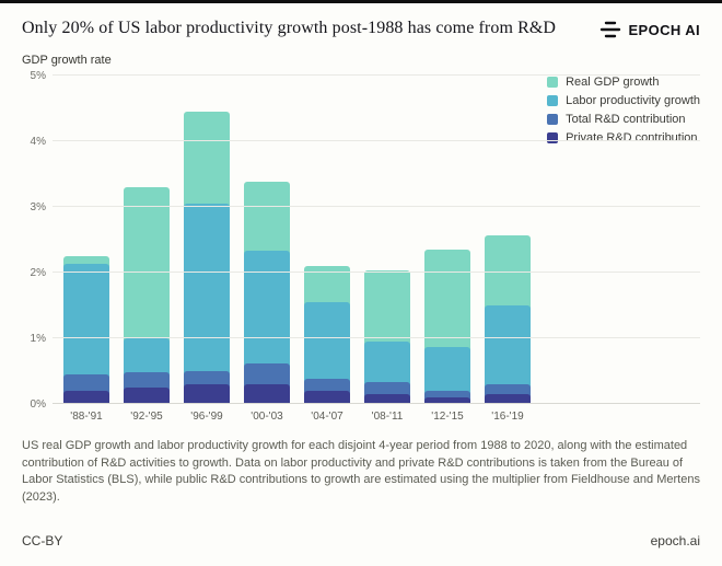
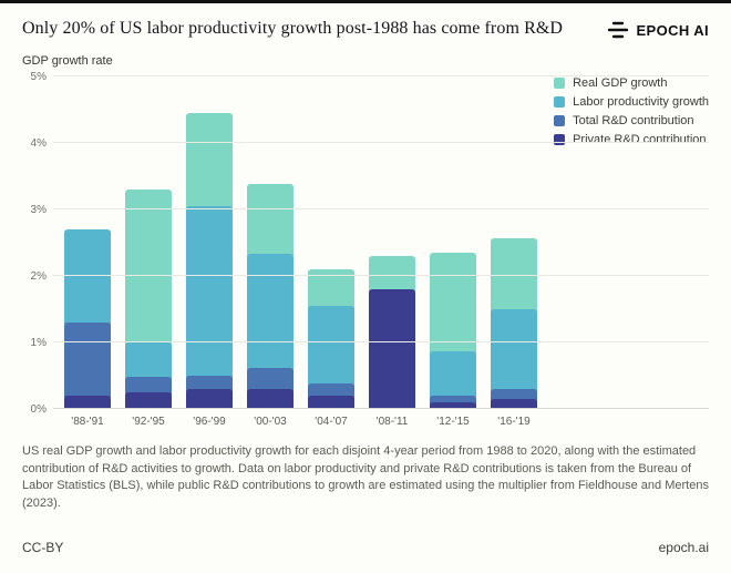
Labor productivity growth/'88-'91: 2.1% -> 2.7%
Total R&D contribution/'88-'91: 0.5% -> 1.3%
Real GDP growth/'08-'11: 2.0% -> 2.3%
Private R&D contribution/'08-'11: 0.1% -> 1.8%
